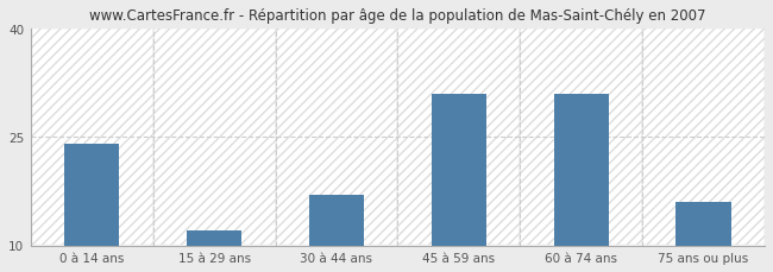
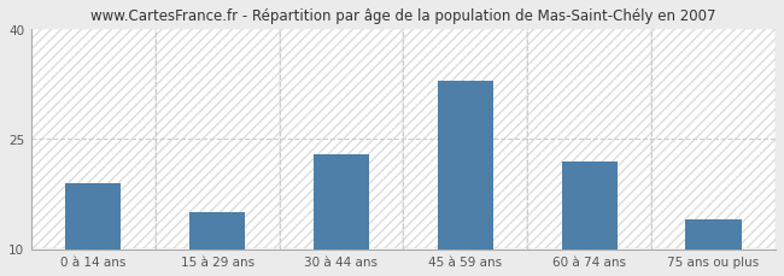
0 à 14 ans: 24 -> 19
15 à 29 ans: 12 -> 15
30 à 44 ans: 17 -> 23
45 à 59 ans: 31 -> 33
60 à 74 ans: 31 -> 22
75 ans ou plus: 16 -> 14
